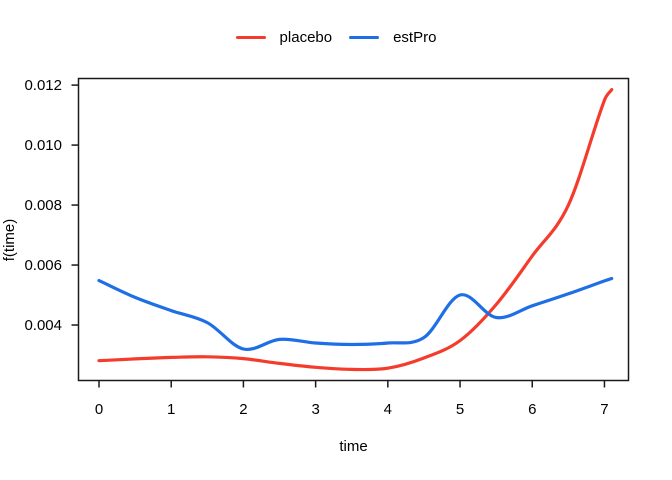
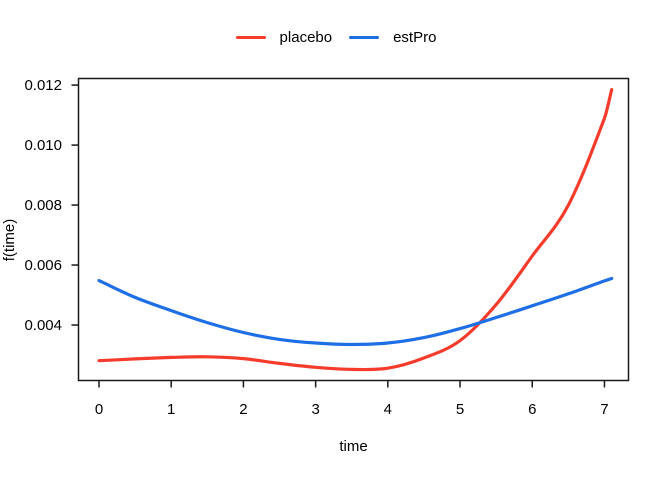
estPro/2: 0.0032 -> 0.0037
estPro/5: 0.0050 -> 0.0039
placebo/7: 0.0115 -> 0.0109
